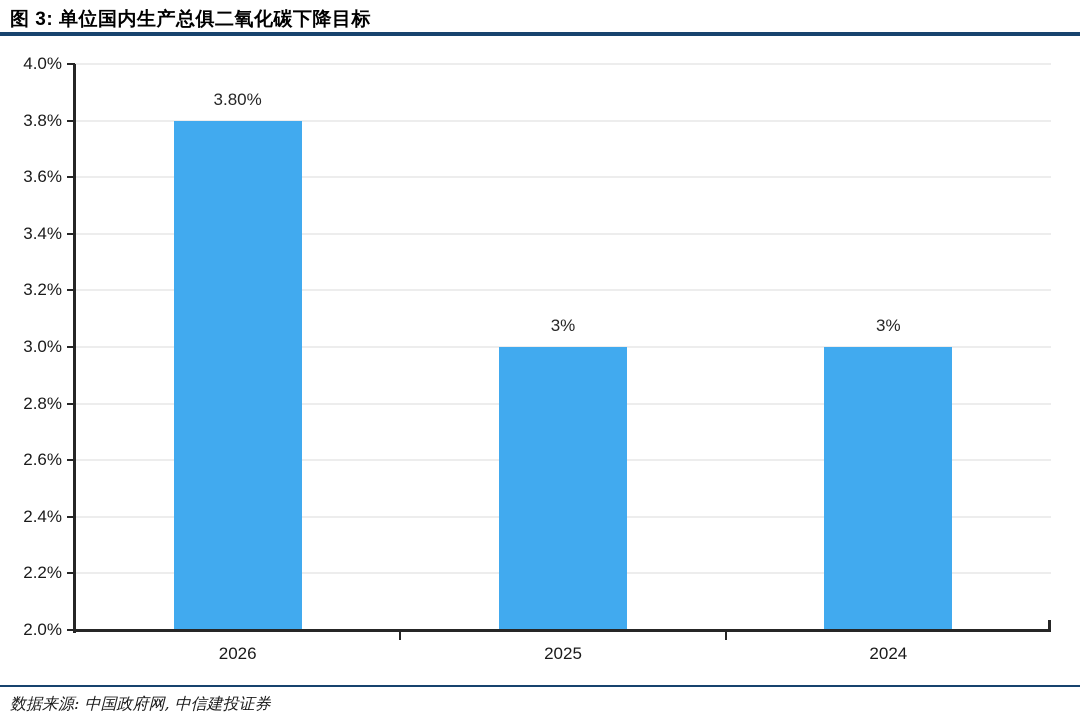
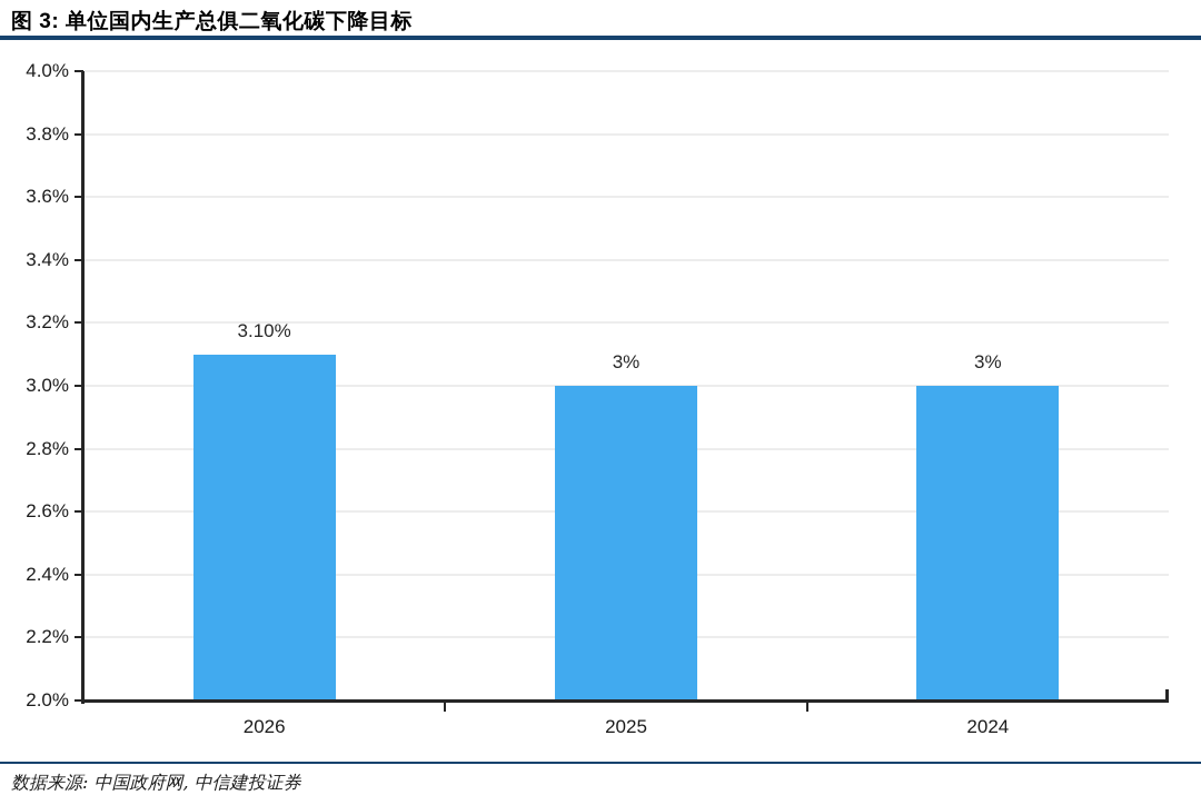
2026: 3.80% -> 3.10%
